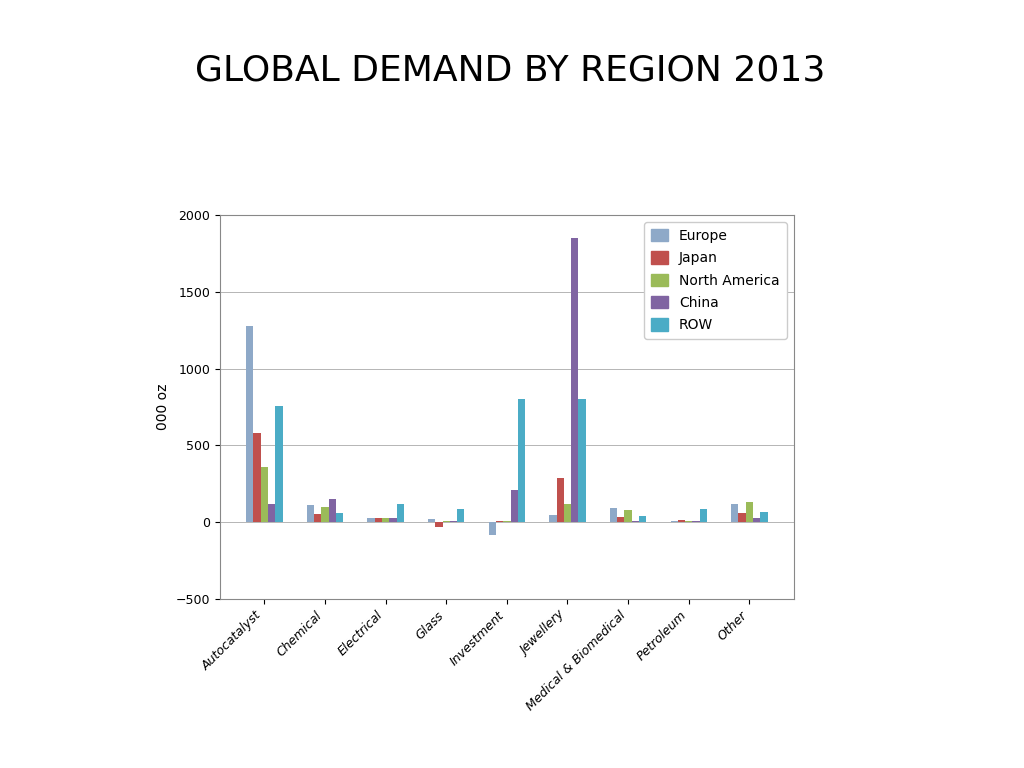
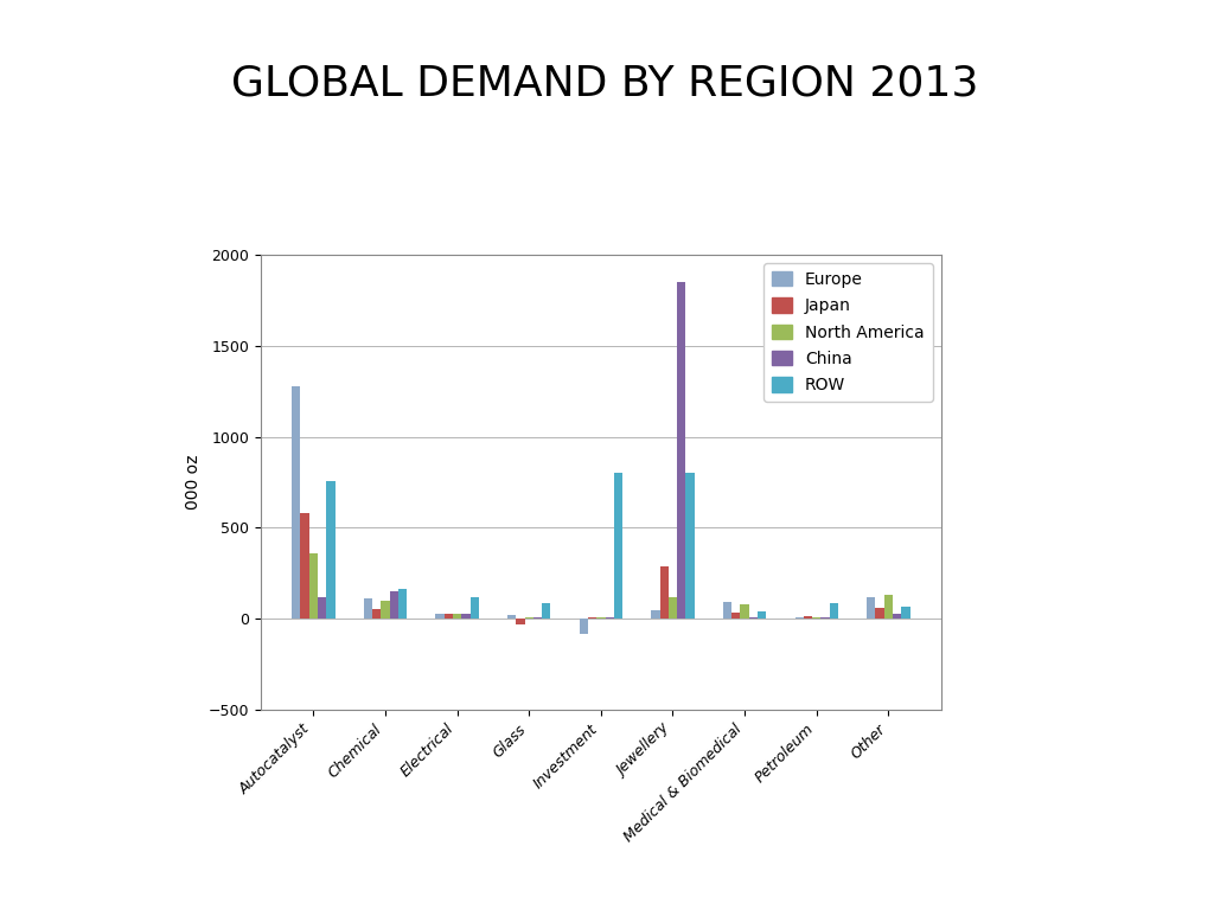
ROW/Chemical: 60 -> 160
China/Investment: 210 -> 0
